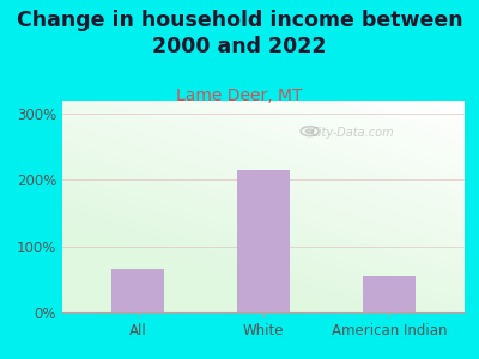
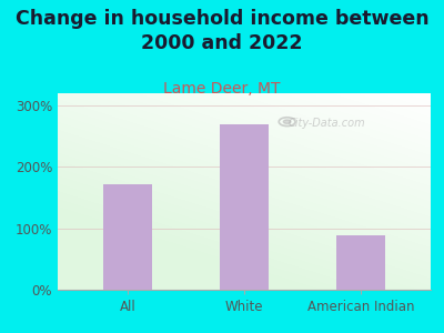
All: 65% -> 172%
White: 215% -> 270%
American Indian: 55% -> 88%
